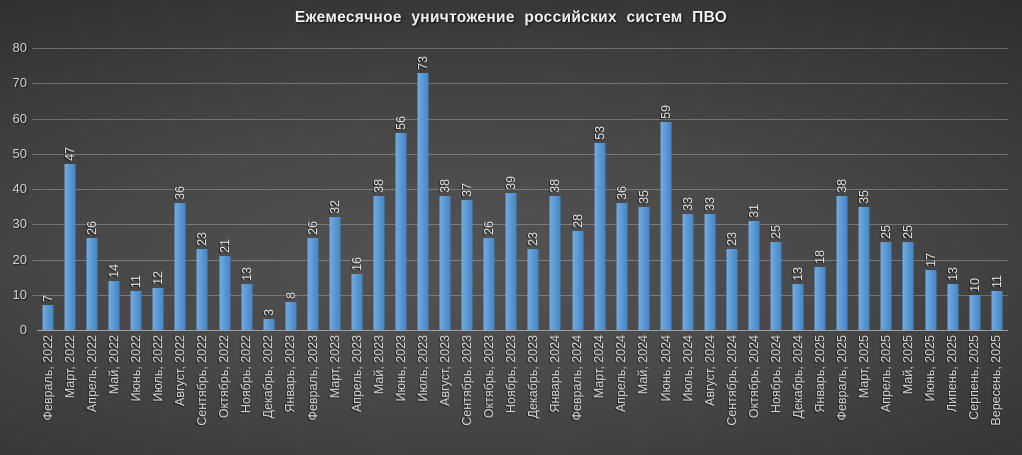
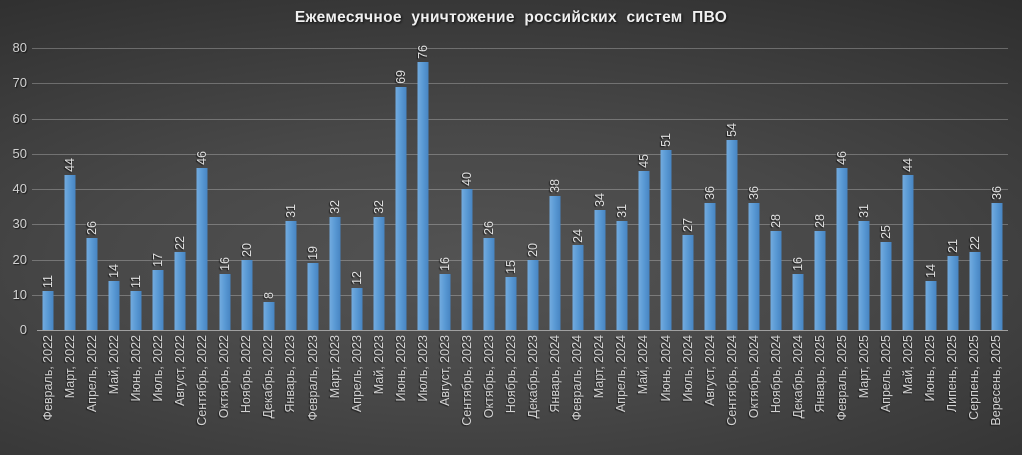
Февраль, 2022: 7 -> 11
Март, 2022: 47 -> 44
Июль, 2022: 12 -> 17
Август, 2022: 36 -> 22
Сентябрь, 2022: 23 -> 46
Октябрь, 2022: 21 -> 16
Ноябрь, 2022: 13 -> 20
Декабрь, 2022: 3 -> 8
Январь, 2023: 8 -> 31
Февраль, 2023: 26 -> 19
Апрель, 2023: 16 -> 12
Май, 2023: 38 -> 32
Июнь, 2023: 56 -> 69
Июль, 2023: 73 -> 76
Август, 2023: 38 -> 16
Сентябрь, 2023: 37 -> 40
Ноябрь, 2023: 39 -> 15
Декабрь, 2023: 23 -> 20
Февраль, 2024: 28 -> 24
Март, 2024: 53 -> 34
Апрель, 2024: 36 -> 31
Май, 2024: 35 -> 45
Июнь, 2024: 59 -> 51
Июль, 2024: 33 -> 27
Август, 2024: 33 -> 36
Сентябрь, 2024: 23 -> 54
Октябрь, 2024: 31 -> 36
Ноябрь, 2024: 25 -> 28
Декабрь, 2024: 13 -> 16
Январь, 2025: 18 -> 28
Февраль, 2025: 38 -> 46
Март, 2025: 35 -> 31
Май, 2025: 25 -> 44
Июнь, 2025: 17 -> 14
Липень, 2025: 13 -> 21
Серпень, 2025: 10 -> 22
Вересень, 2025: 11 -> 36
